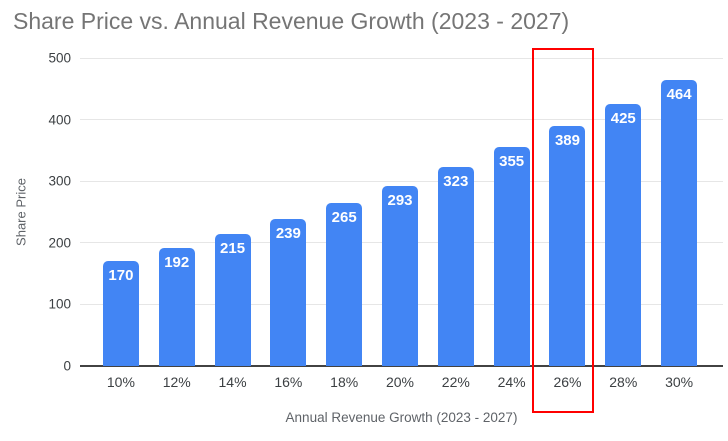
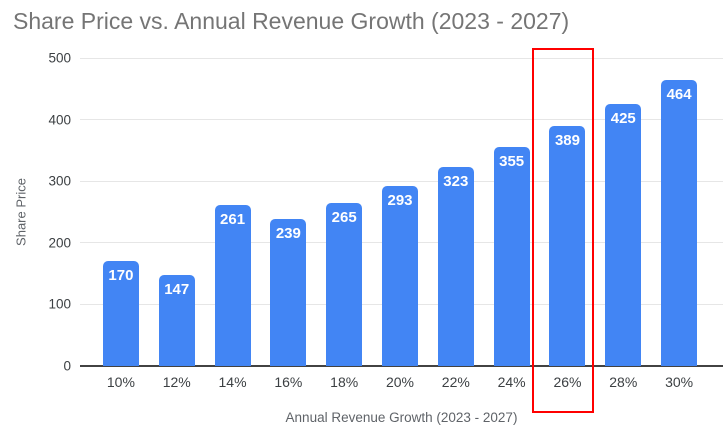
12%: 192 -> 147
14%: 215 -> 261
